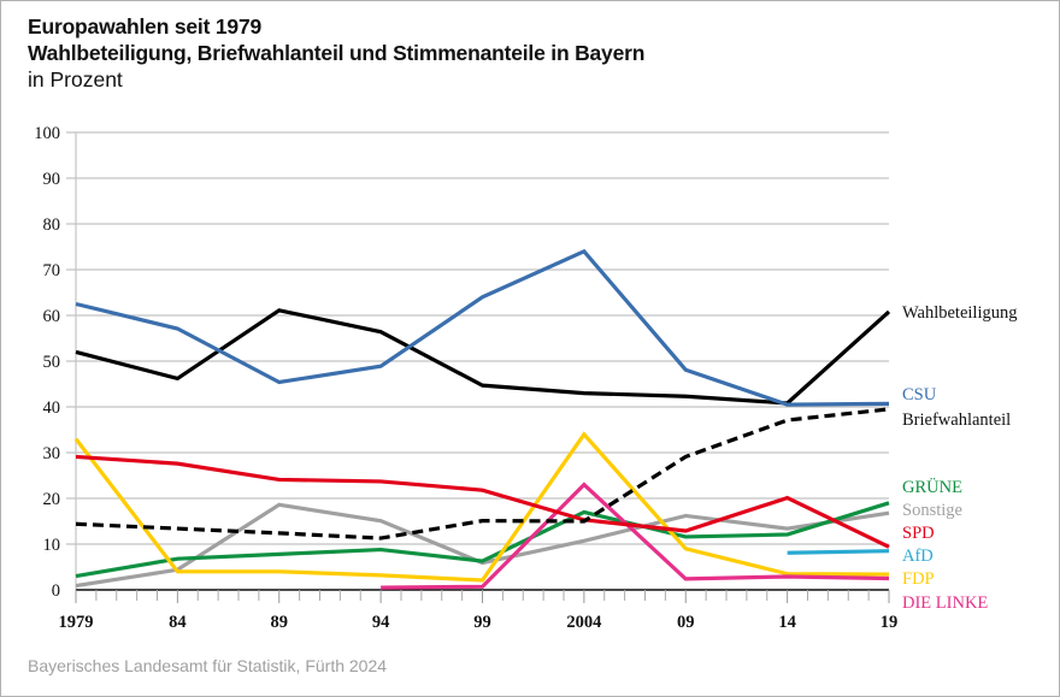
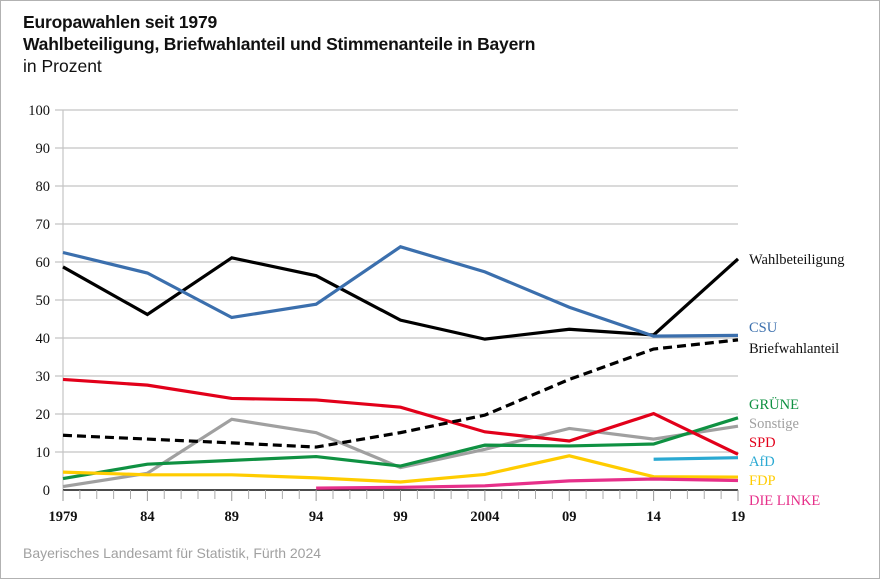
Wahlbeteiligung/1979: 52 -> 59
FDP/1979: 33 -> 5
Wahlbeteiligung/2004: 43 -> 40
CSU/2004: 74 -> 57
Briefwahlanteil/2004: 15 -> 20
GRÜNE/2004: 17 -> 12
FDP/2004: 34 -> 4
DIE LINKE/2004: 23 -> 1
